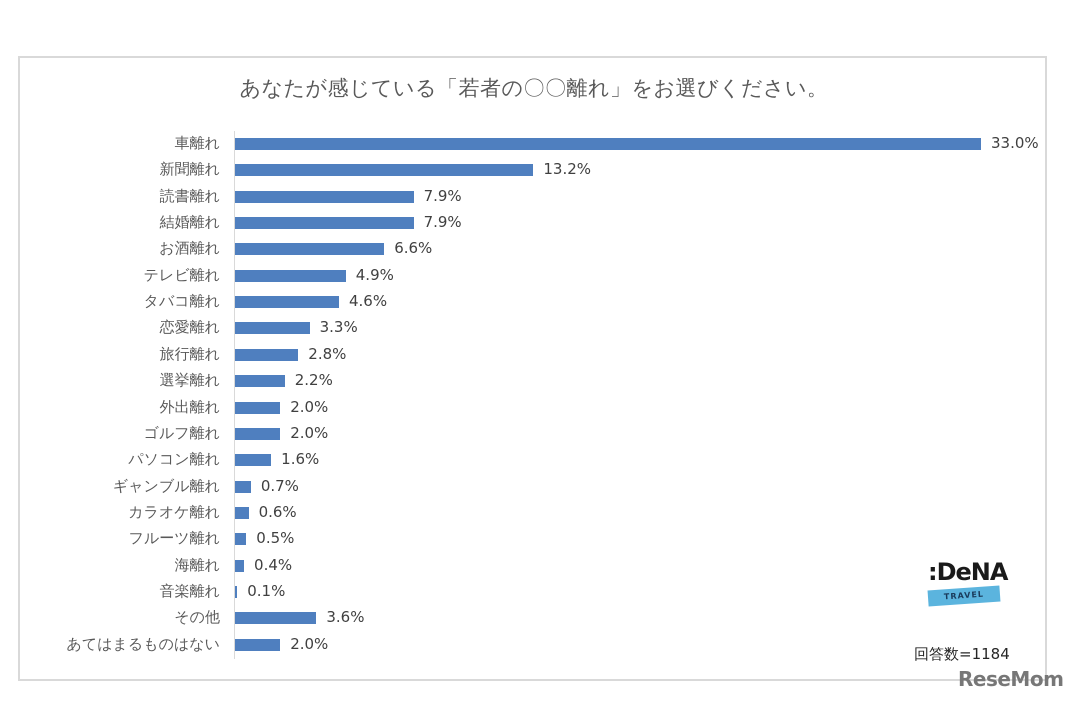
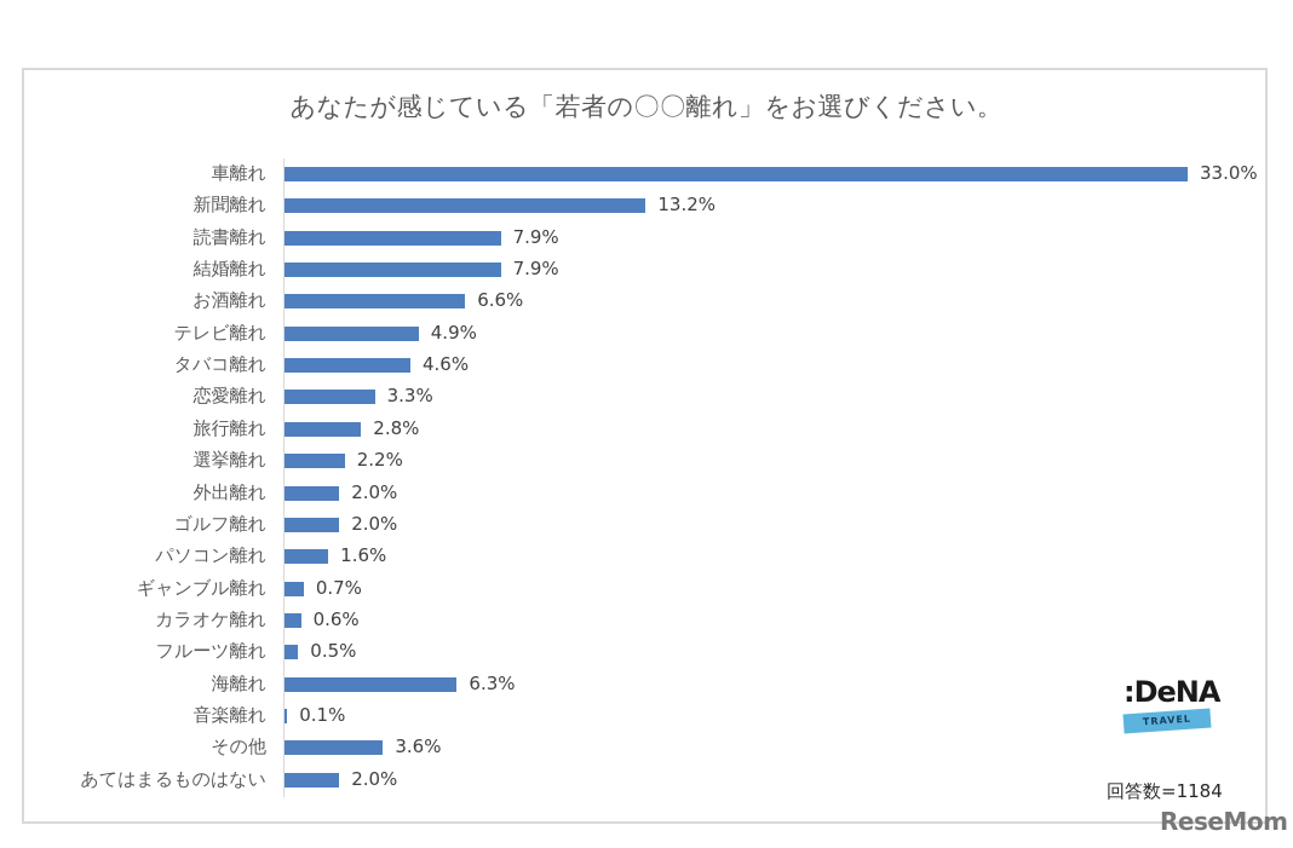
海離れ: 0.4% -> 6.3%
